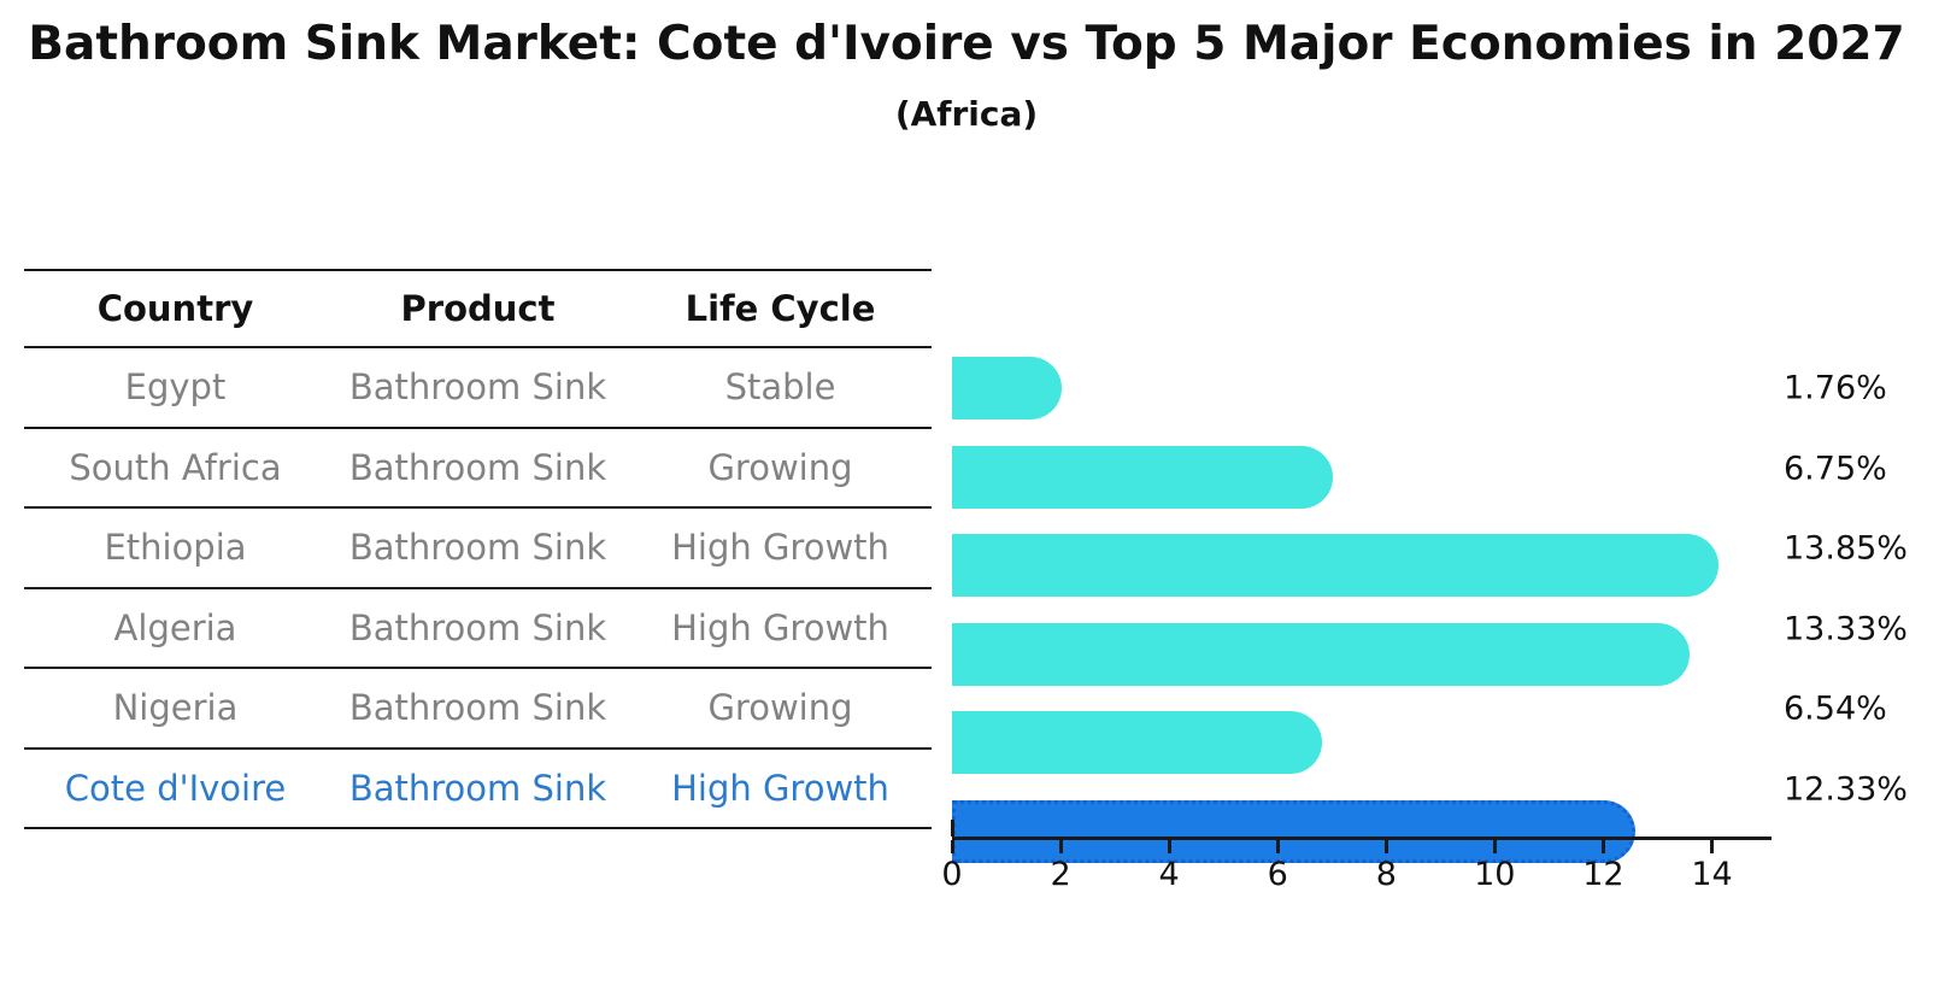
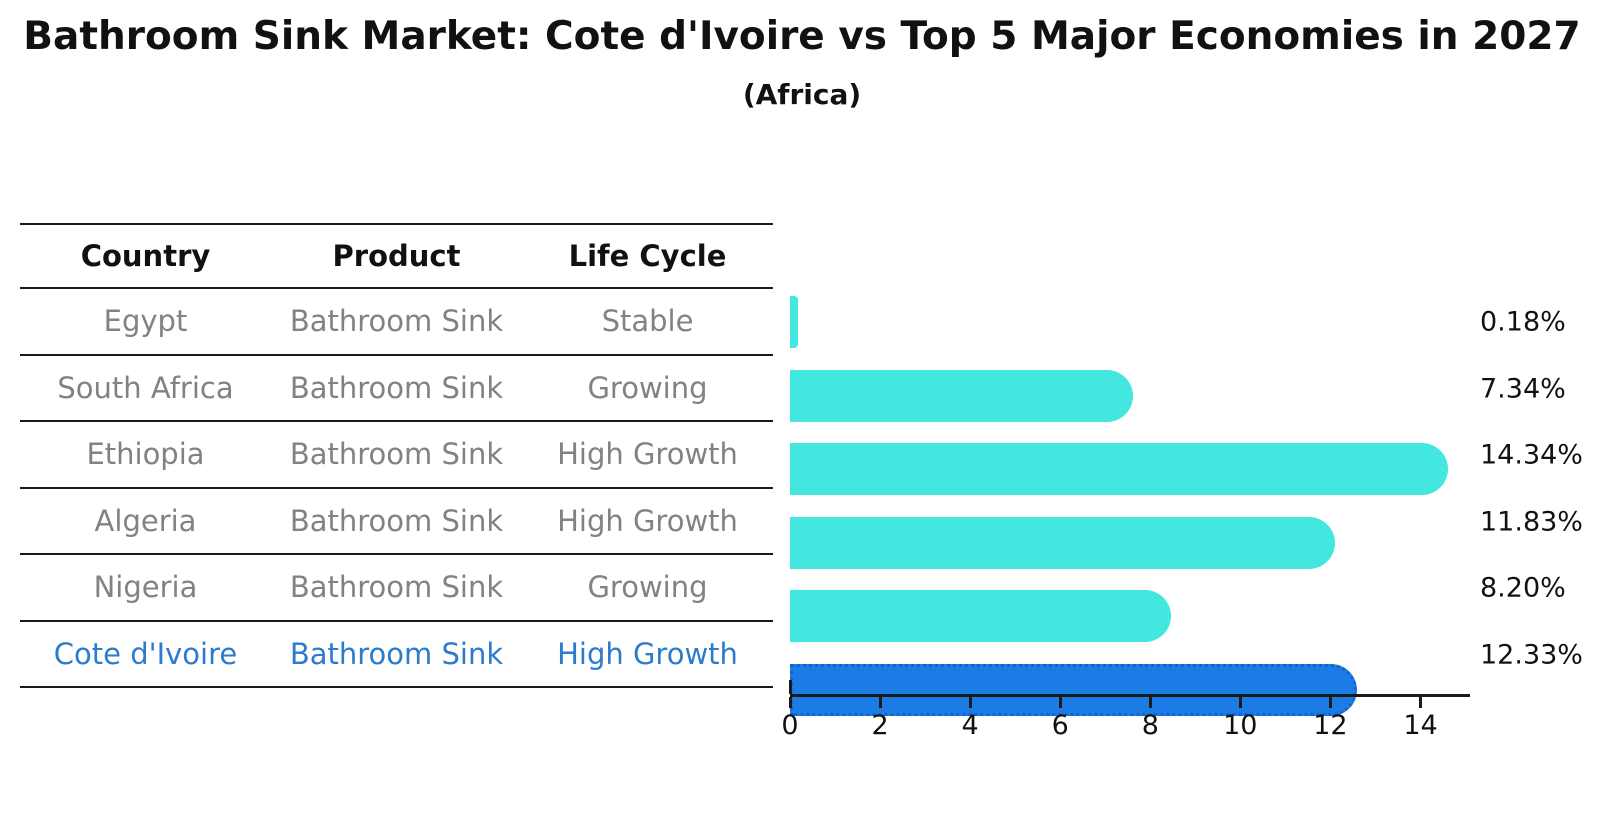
Egypt: 1.76% -> 0.18%
South Africa: 6.75% -> 7.34%
Ethiopia: 13.85% -> 14.34%
Algeria: 13.33% -> 11.83%
Nigeria: 6.54% -> 8.20%
